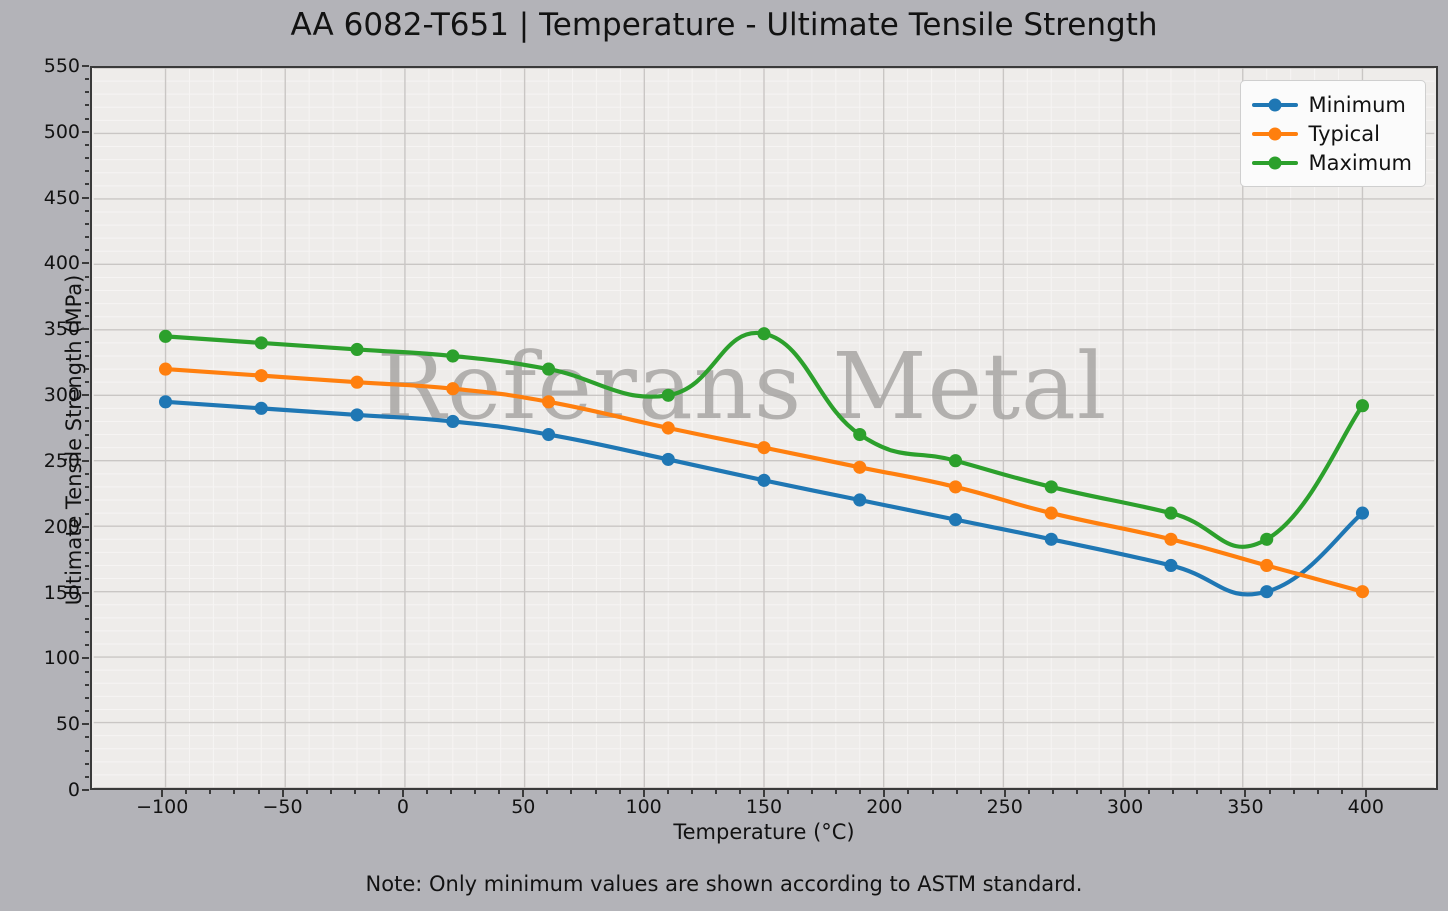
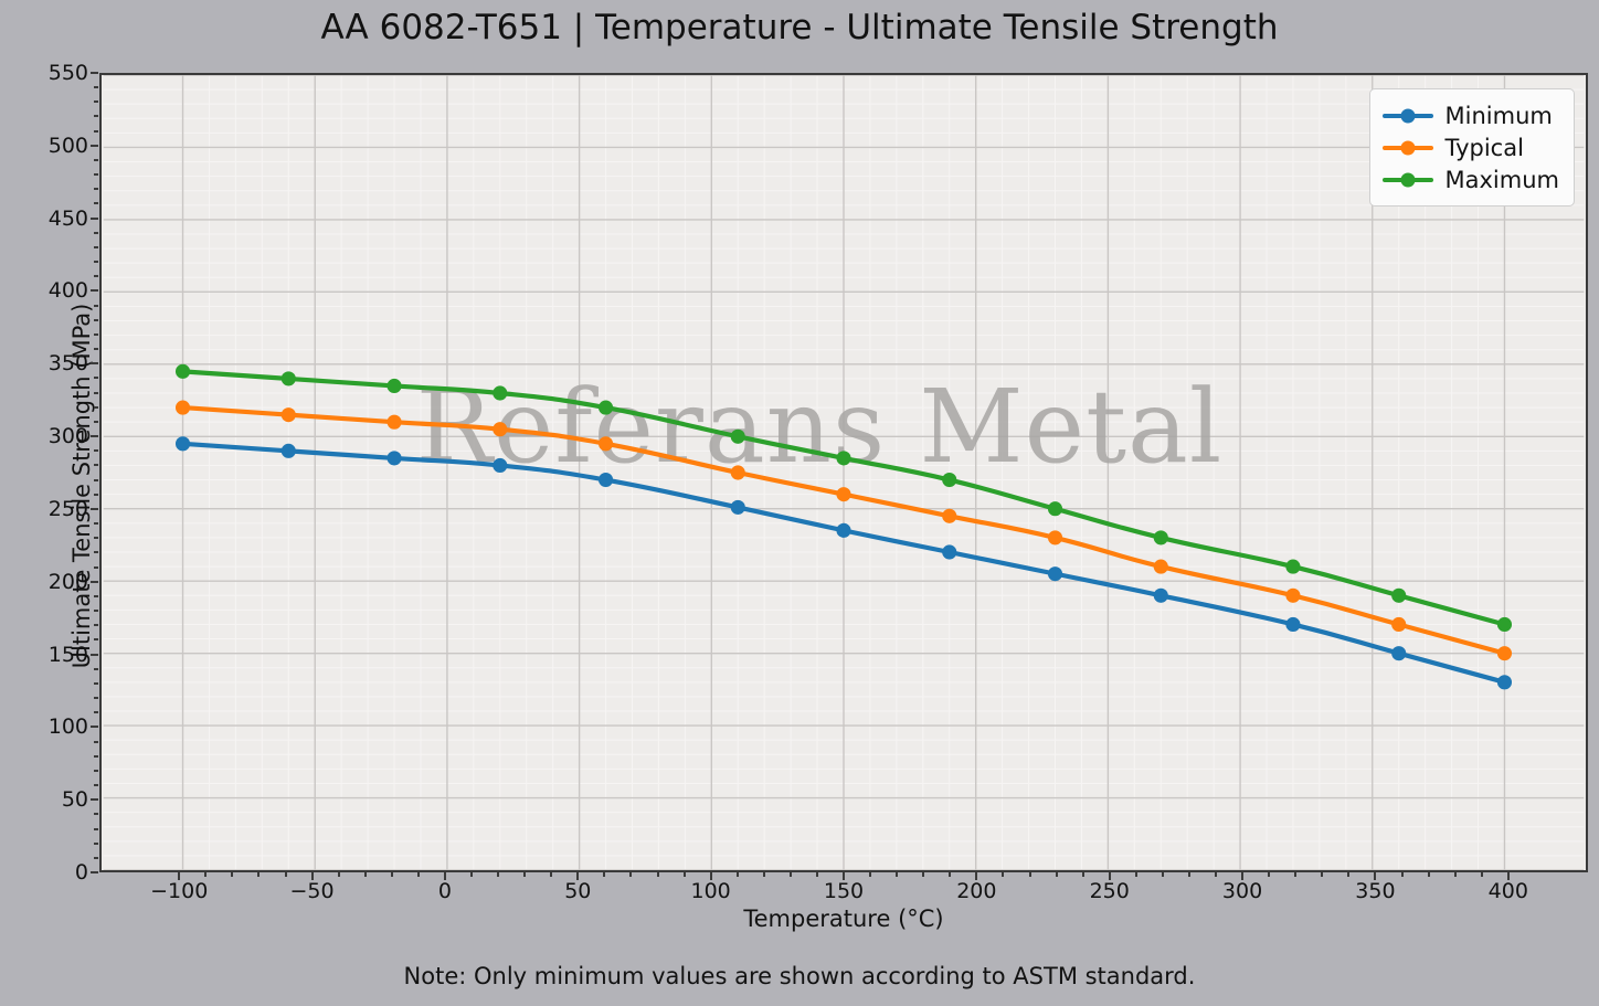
Maximum/150: 347 -> 285
Minimum/400: 210 -> 130
Maximum/400: 292 -> 170
